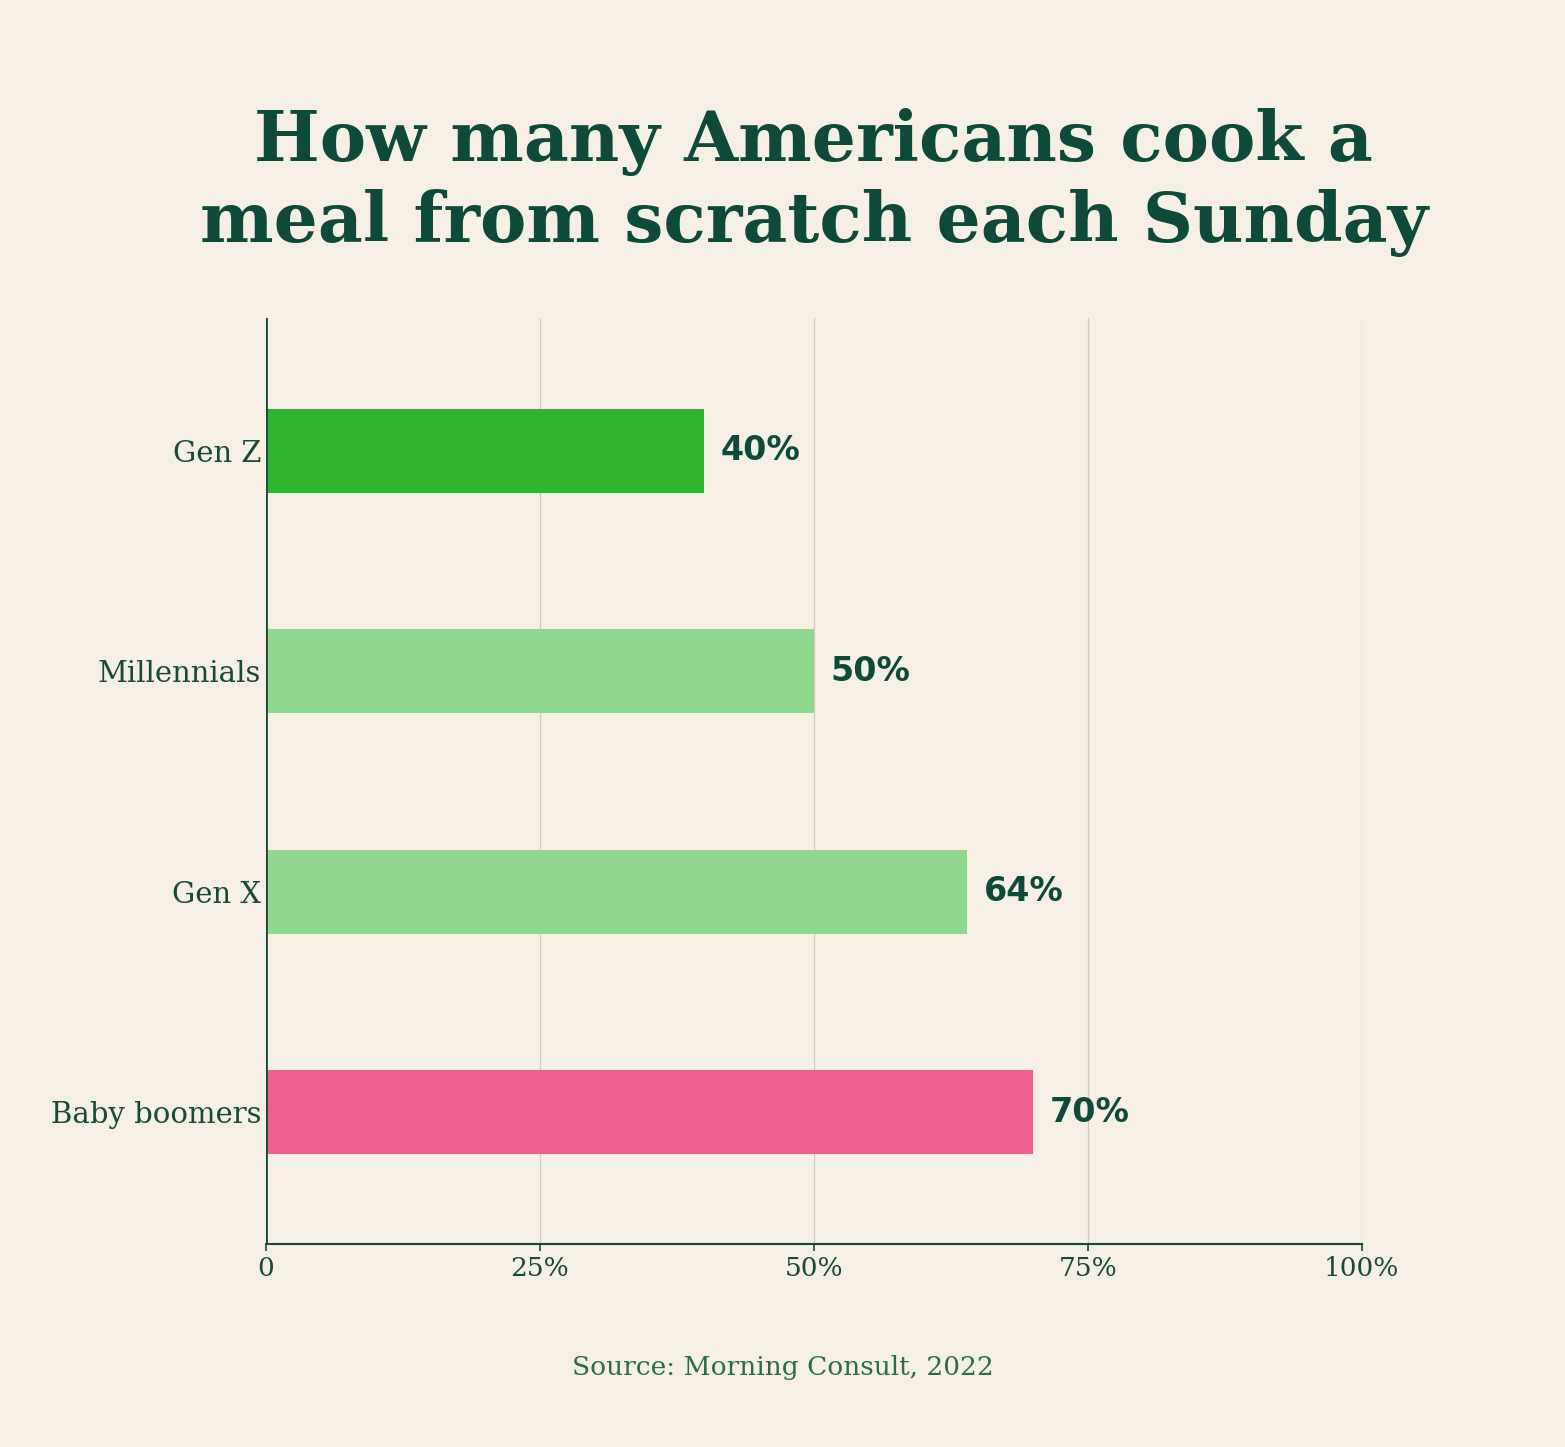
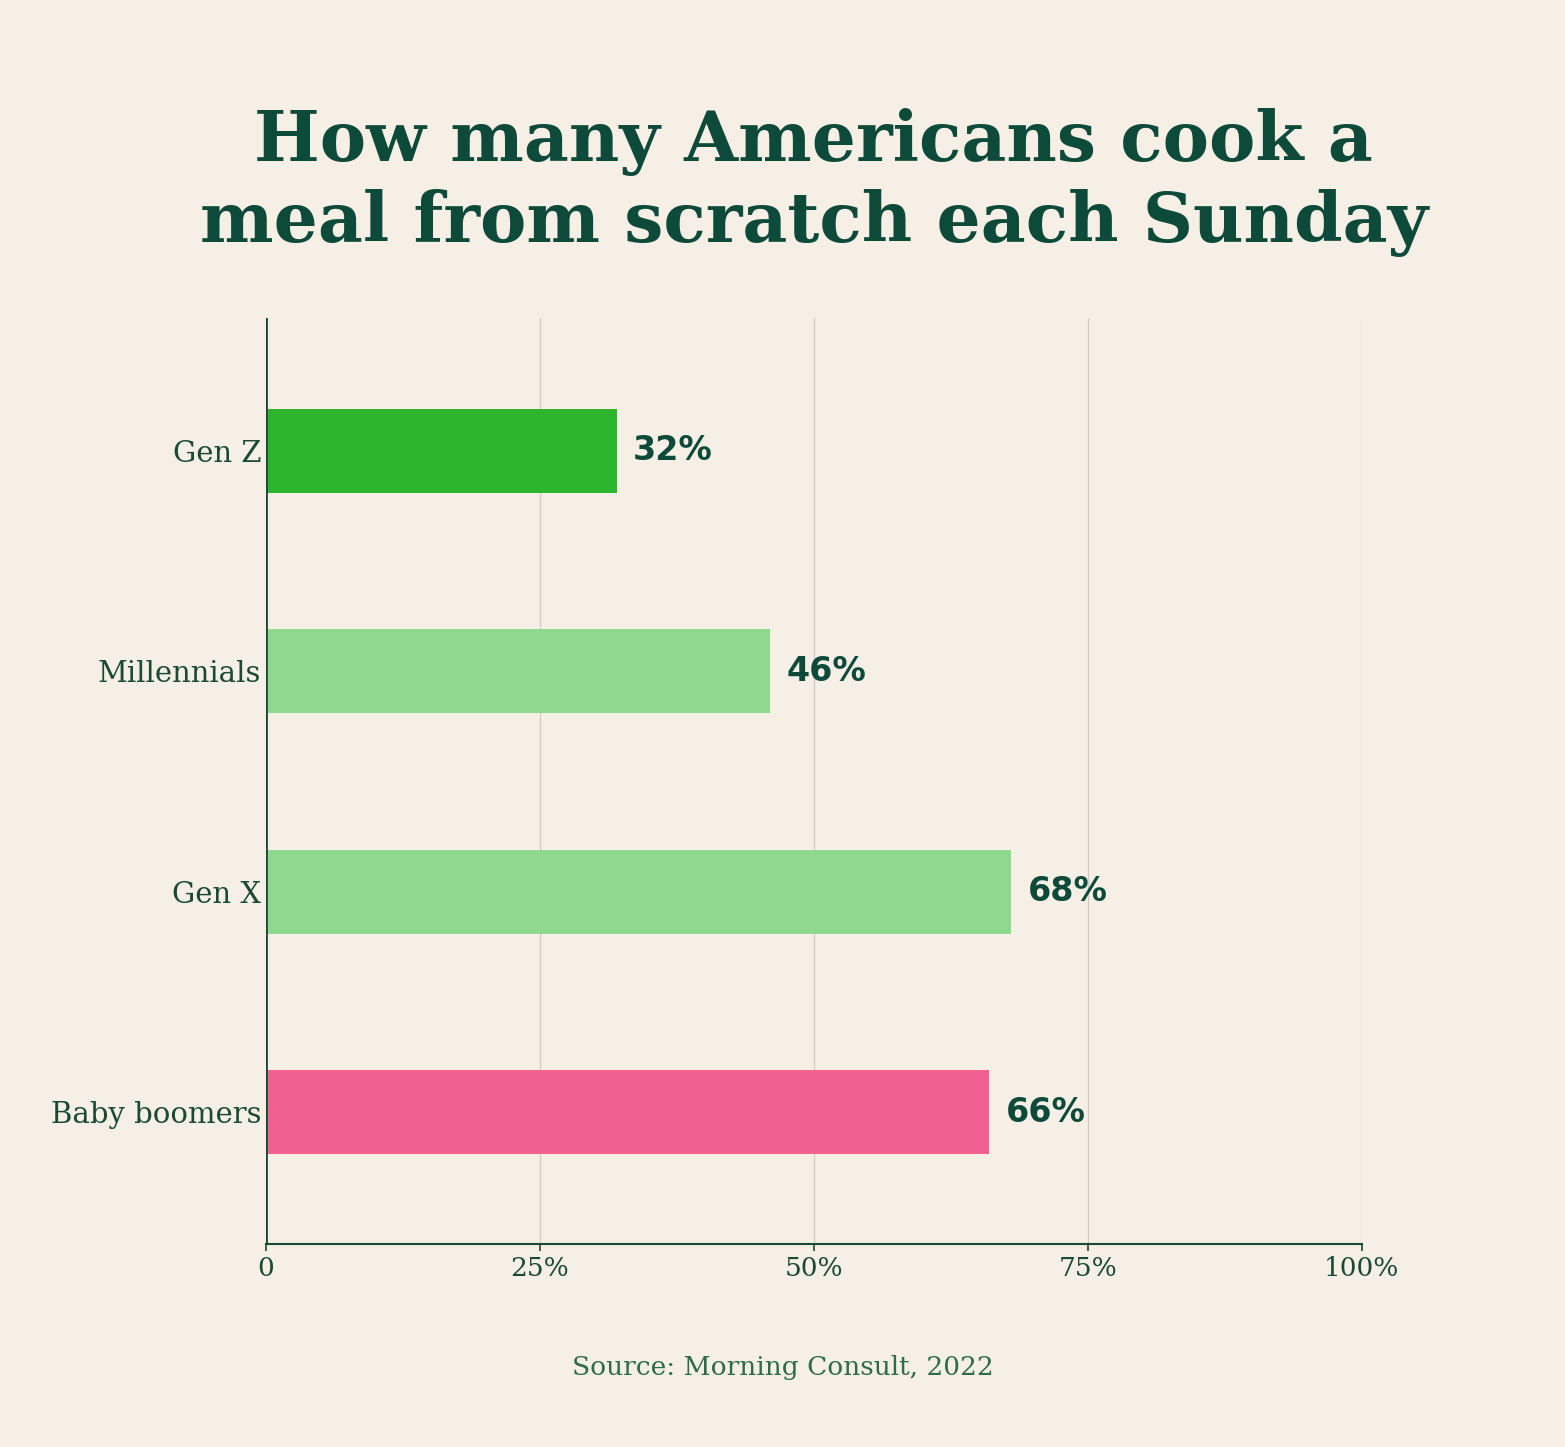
Gen Z: 40% -> 32%
Millennials: 50% -> 46%
Gen X: 64% -> 68%
Baby boomers: 70% -> 66%
